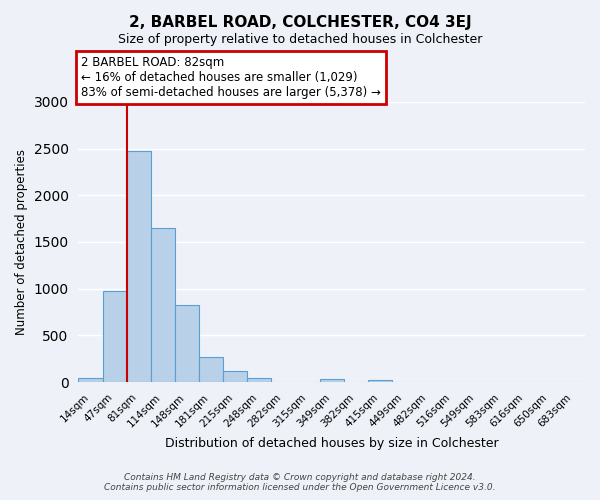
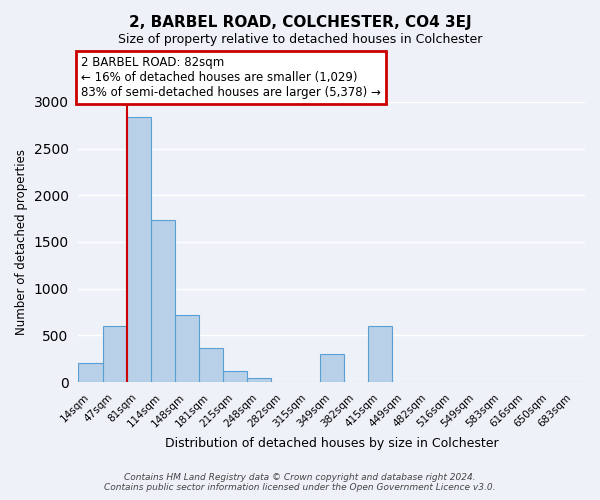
14sqm: 40 -> 200
47sqm: 980 -> 600
81sqm: 2470 -> 2840
114sqm: 1650 -> 1740
148sqm: 830 -> 720
181sqm: 270 -> 360
349sqm: 40 -> 300
415sqm: 20 -> 600
